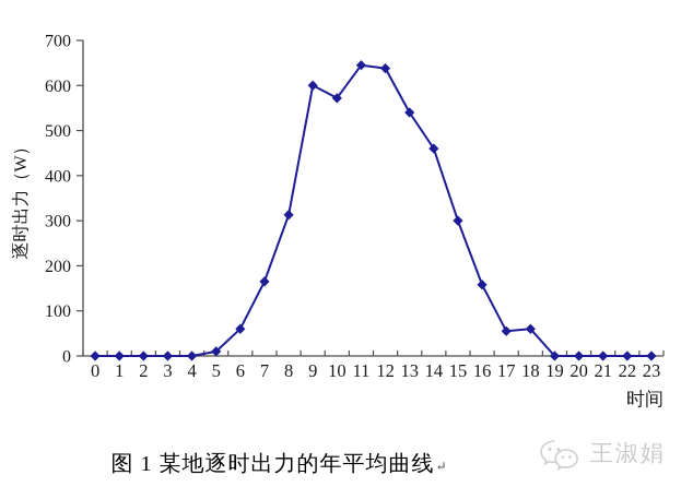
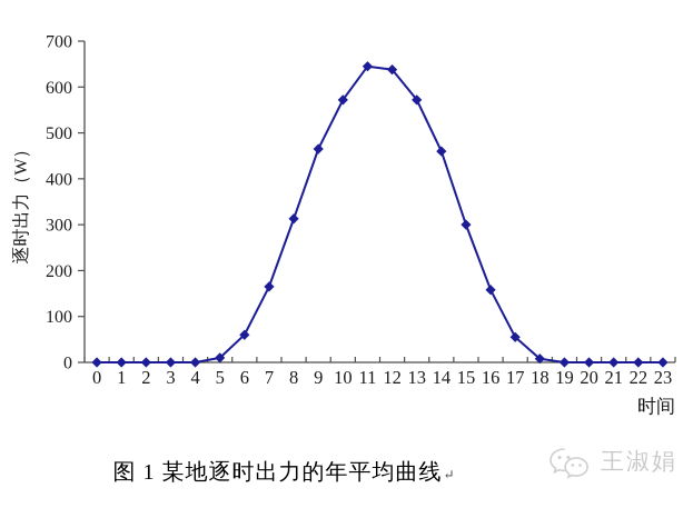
9: 600 -> 460
13: 540 -> 570
18: 60 -> 10
